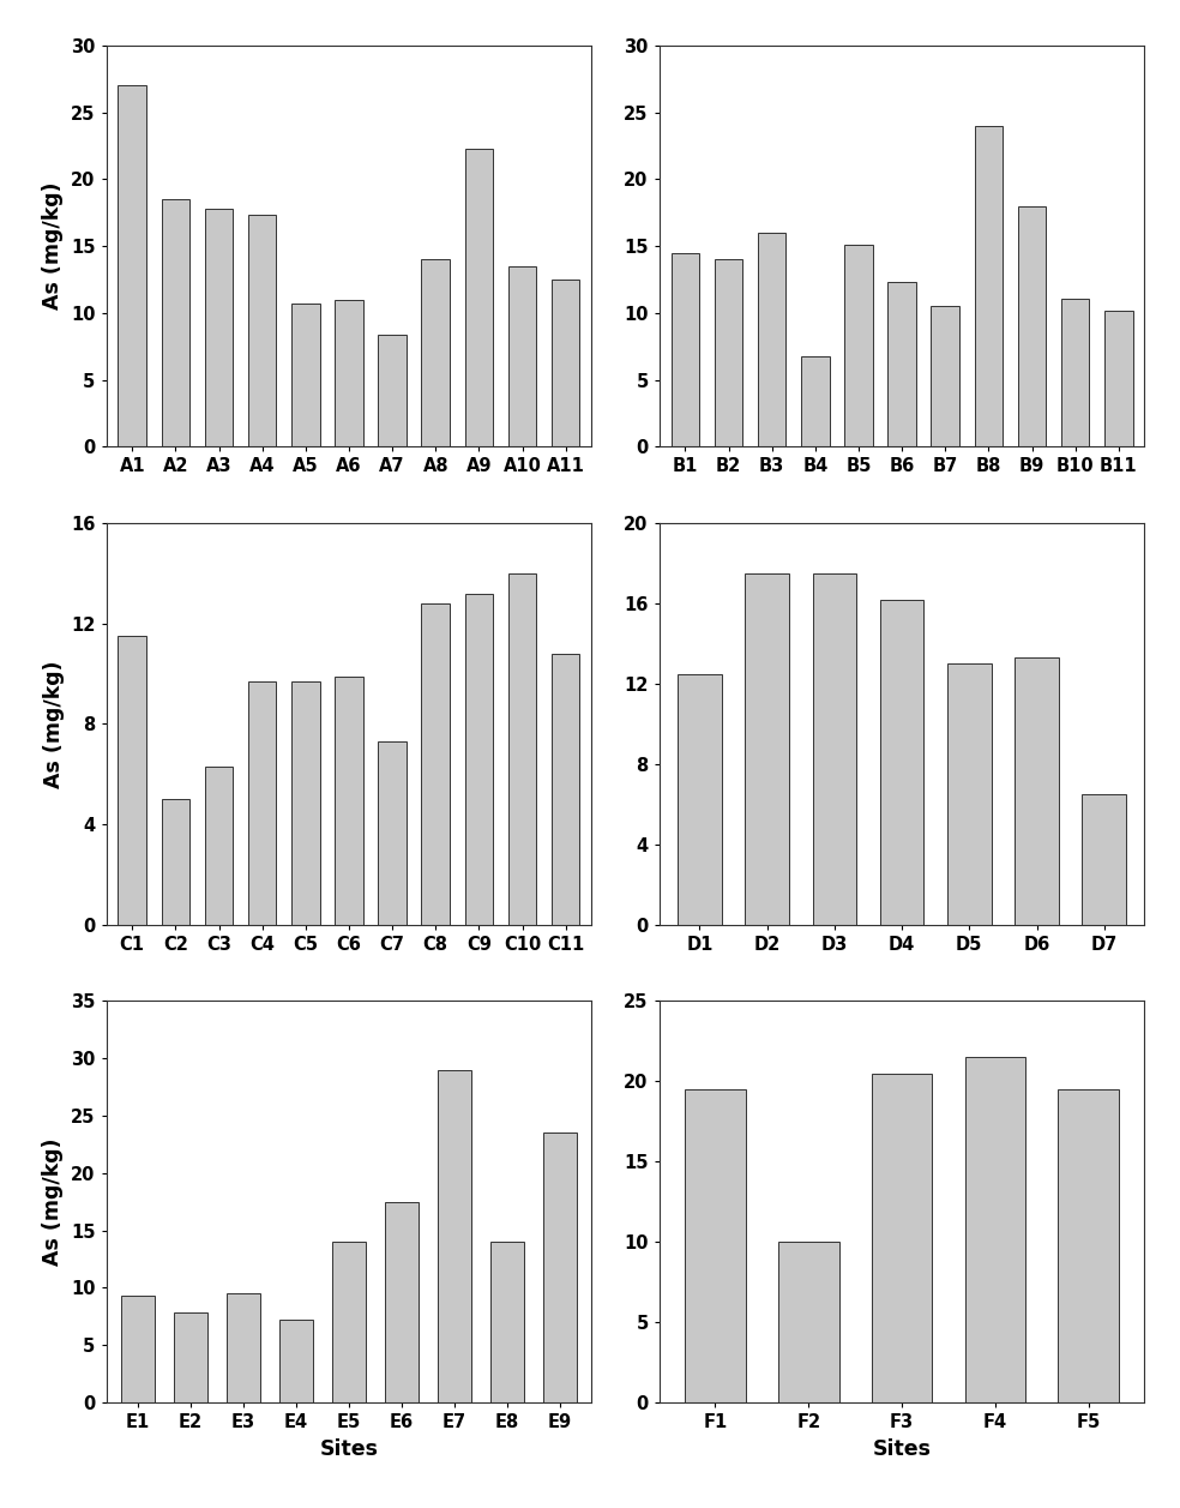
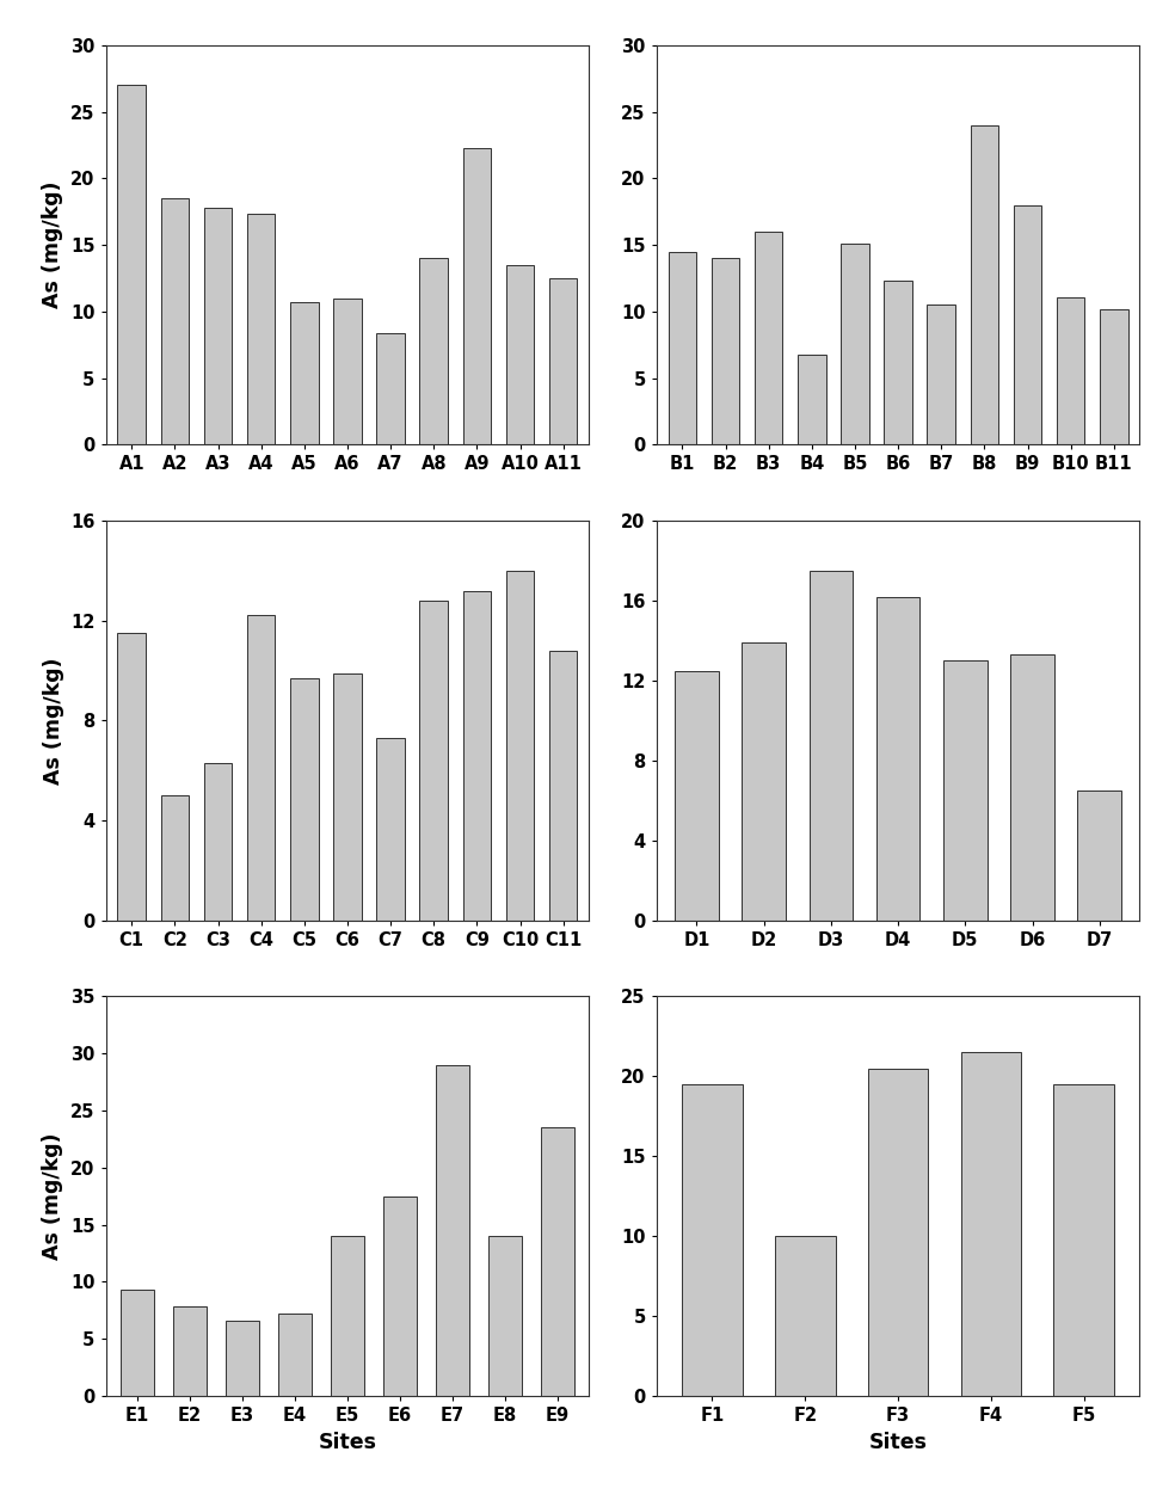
C4: 9.7 -> 12.2
D2: 17.5 -> 13.9
E3: 9.5 -> 6.6
